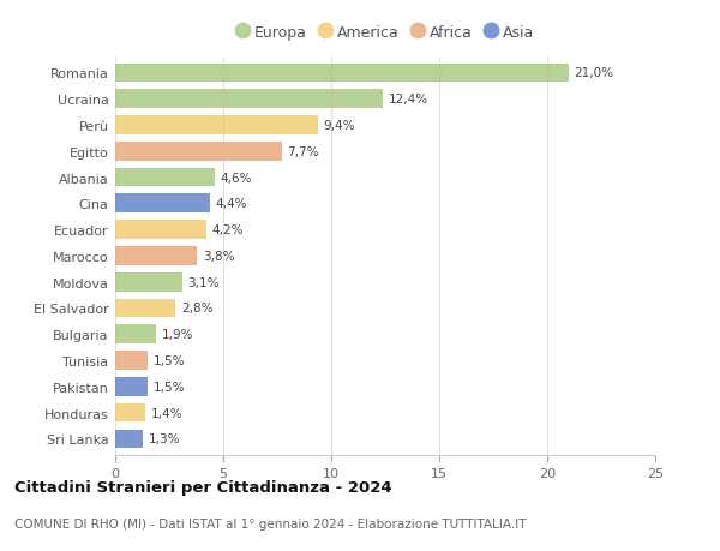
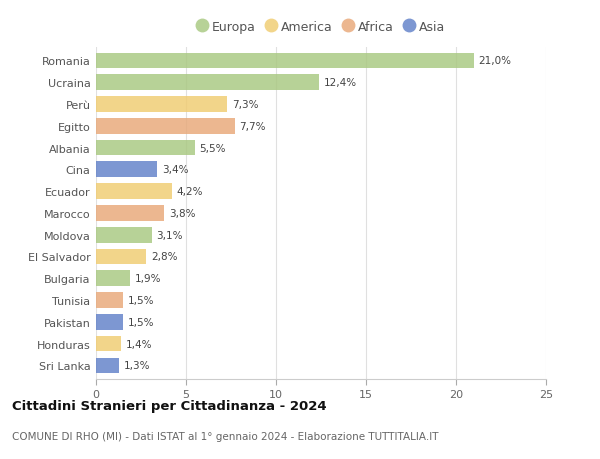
Perù: 9,4% -> 7,3%
Albania: 4,6% -> 5,5%
Cina: 4,4% -> 3,4%
